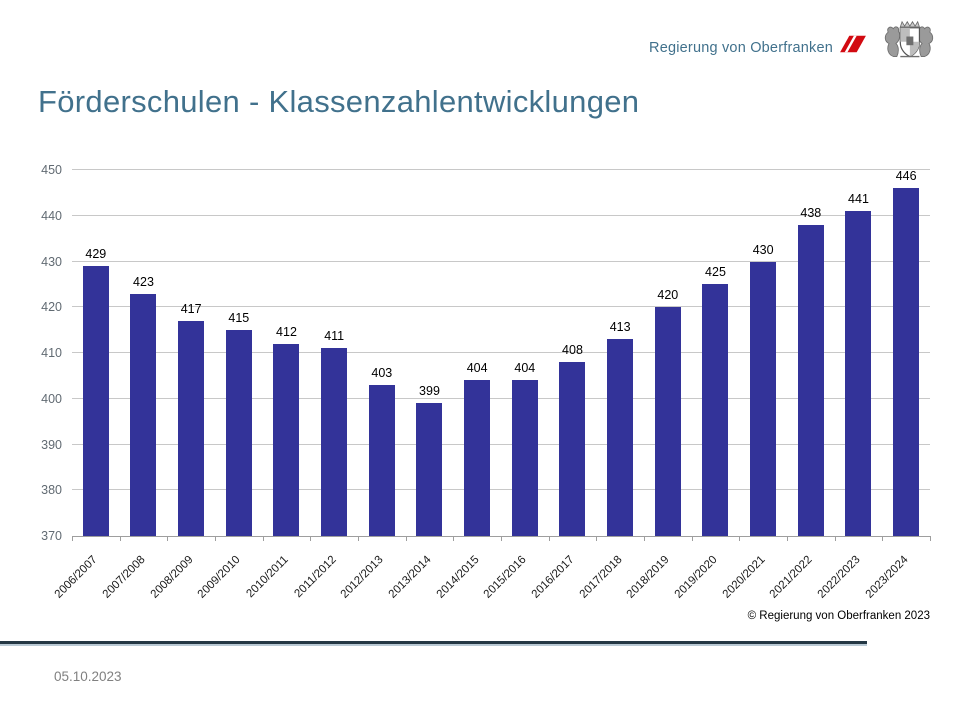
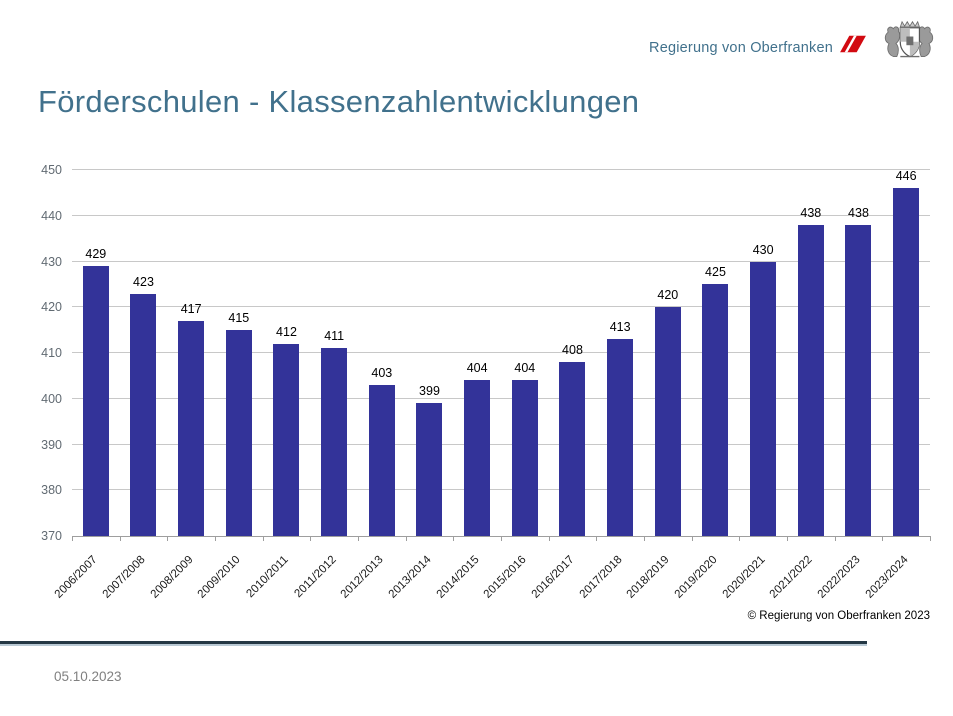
2022/2023: 441 -> 438
